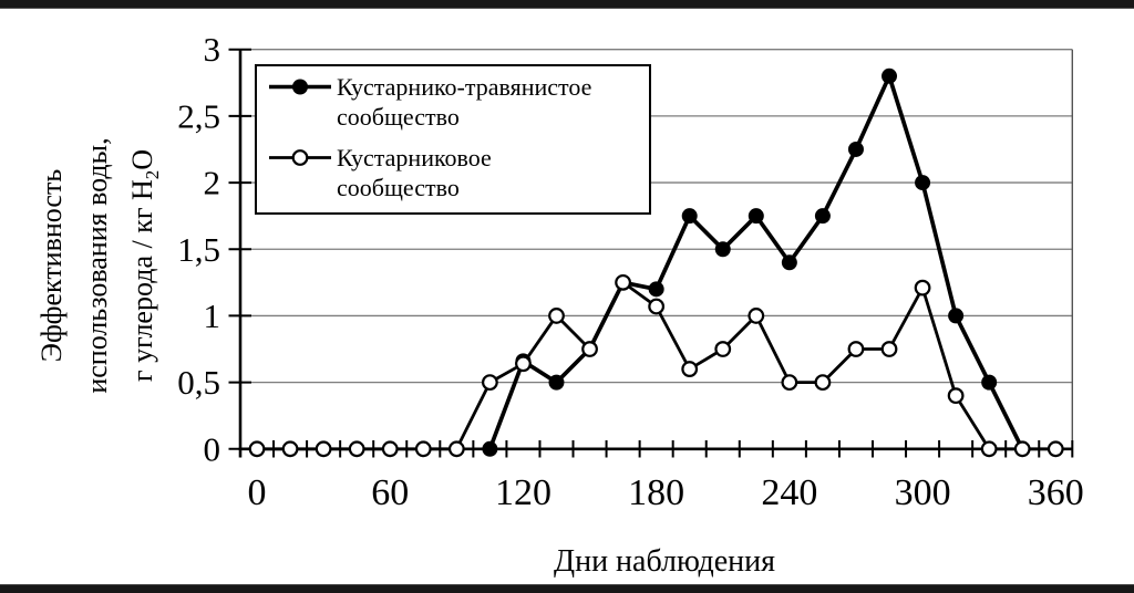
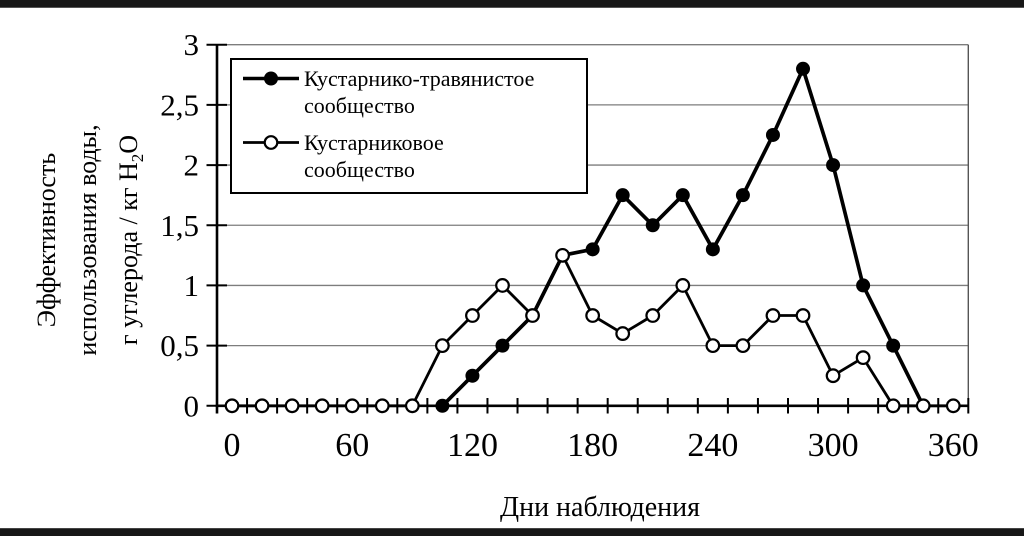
Кустарнико-травянистое сообщество/120: 0.66 -> 0.25
Кустарниковое сообщество/120: 0.64 -> 0.75
Кустарнико-травянистое сообщество/180: 1.20 -> 1.30
Кустарниковое сообщество/180: 1.07 -> 0.75
Кустарнико-травянистое сообщество/240: 1.40 -> 1.30
Кустарниковое сообщество/300: 1.21 -> 0.25
